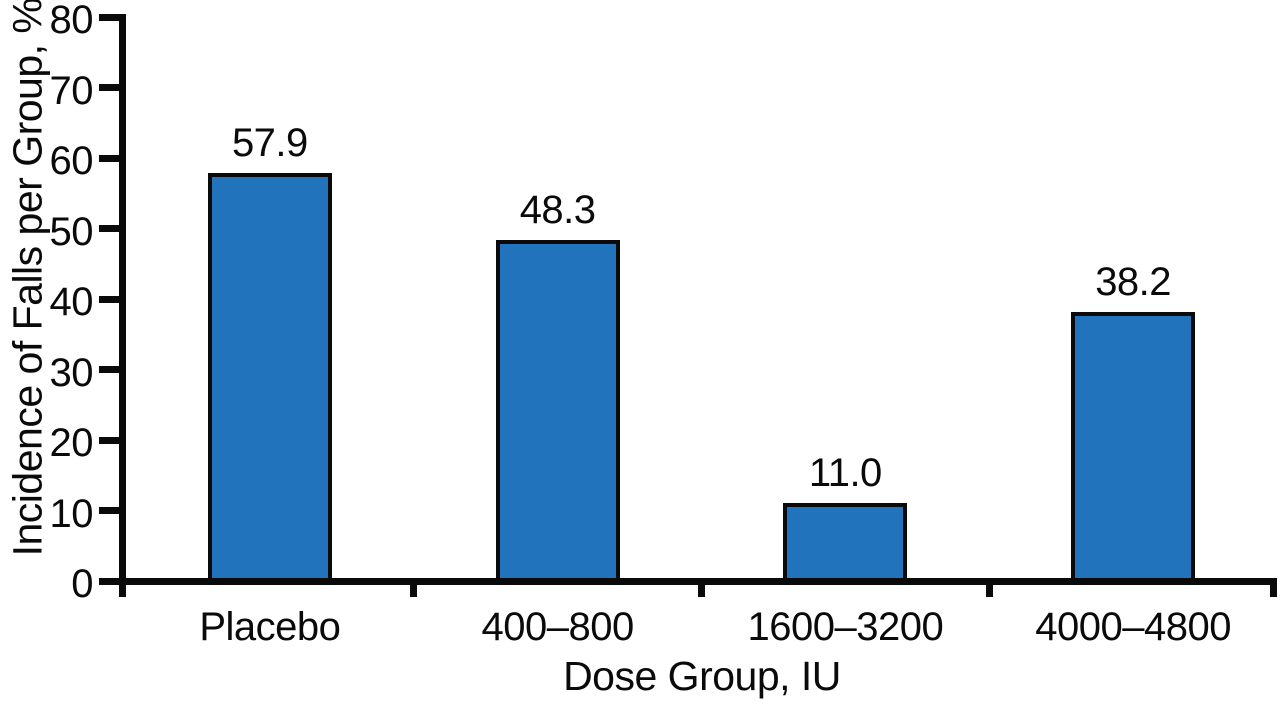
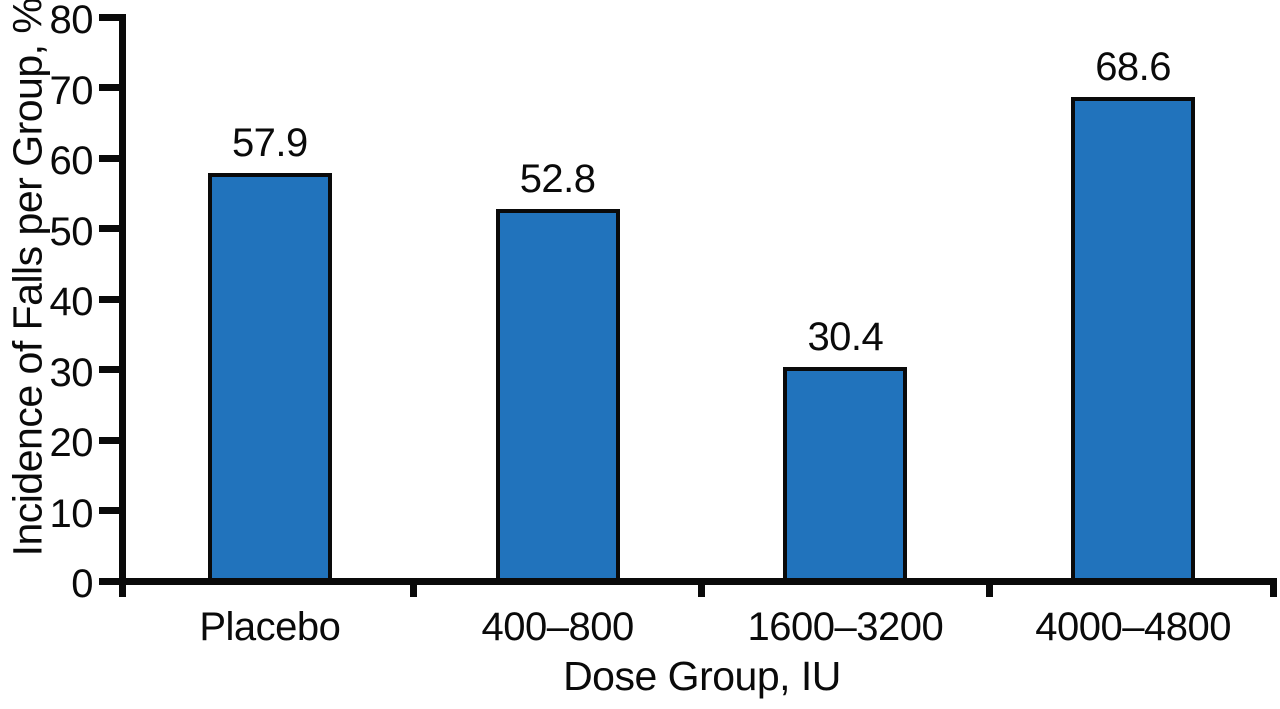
400–800: 48.3 -> 52.8
1600–3200: 11.0 -> 30.4
4000–4800: 38.2 -> 68.6
